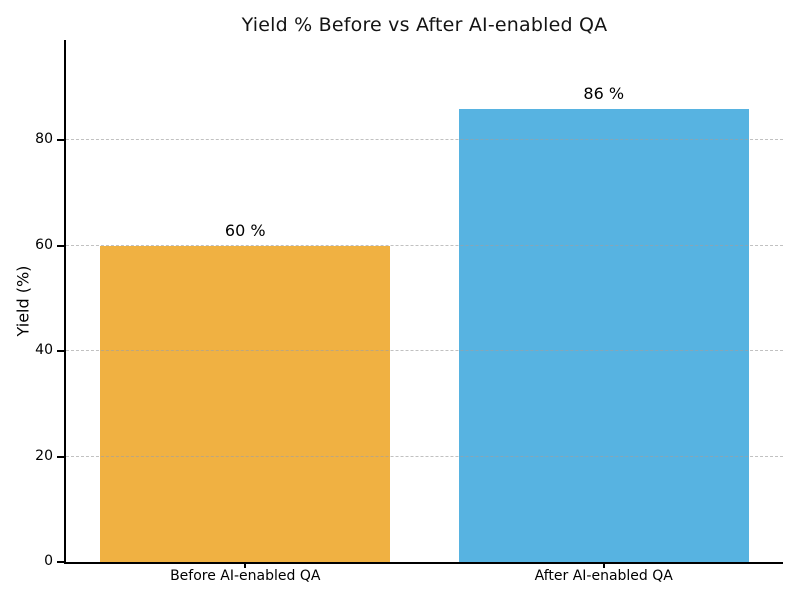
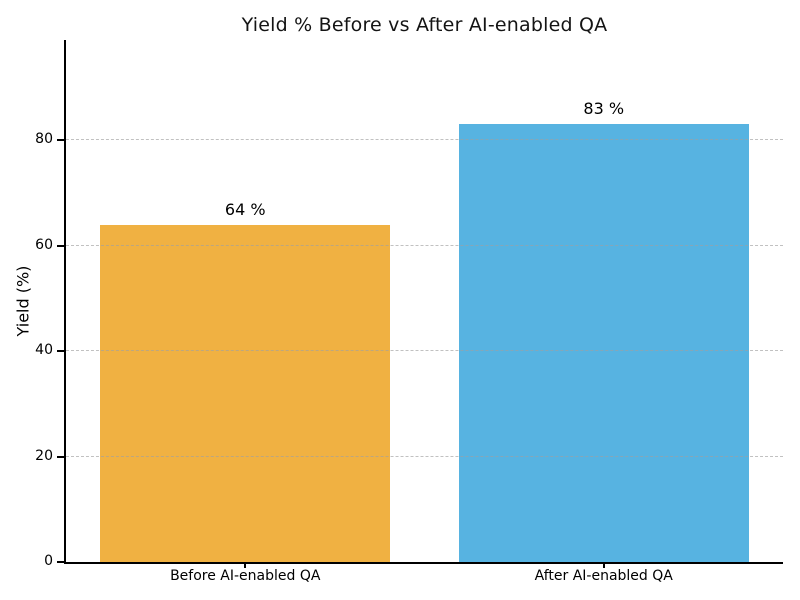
Before AI-enabled QA: 60 -> 64
After AI-enabled QA: 86 -> 83
